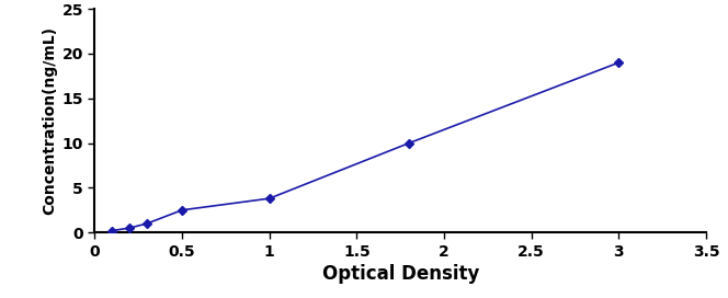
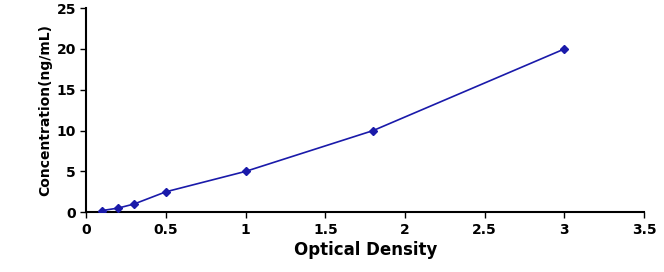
1: 3.8 -> 5.0
3: 19.0 -> 20.0
